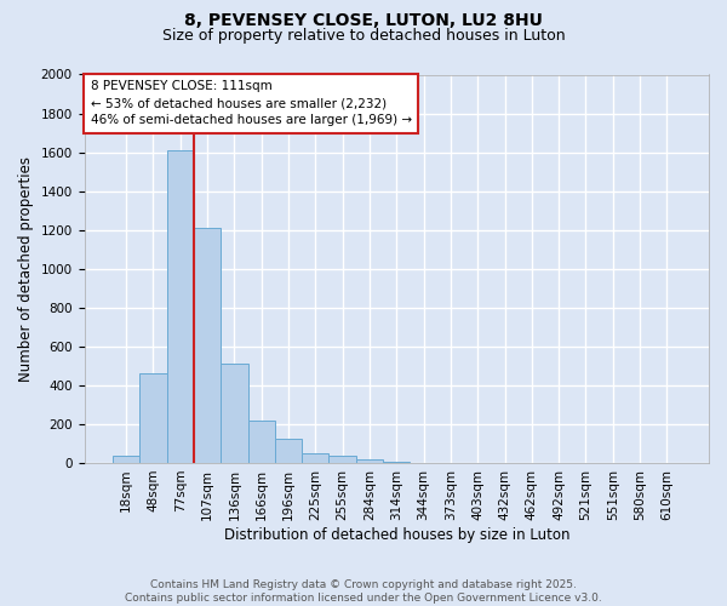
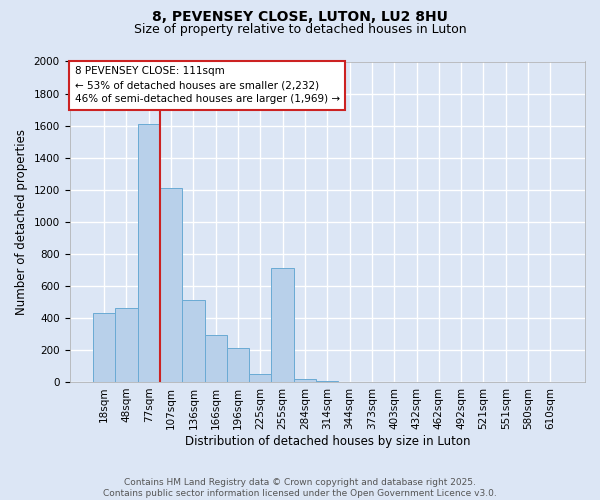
18sqm: 40 -> 430
166sqm: 220 -> 290
196sqm: 120 -> 210
255sqm: 40 -> 710
